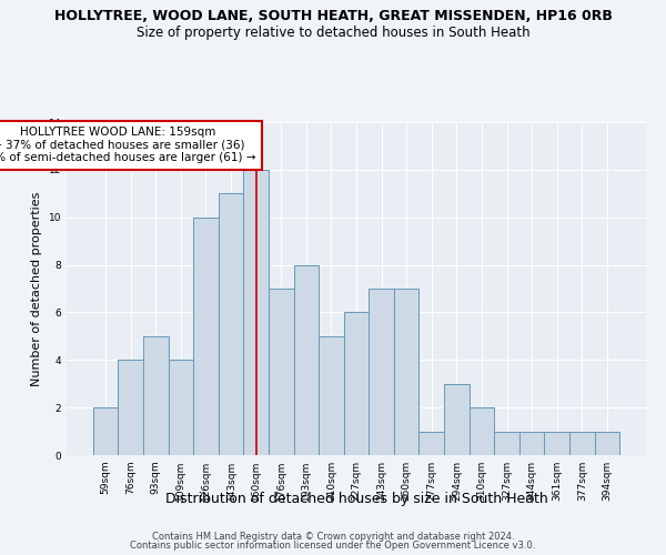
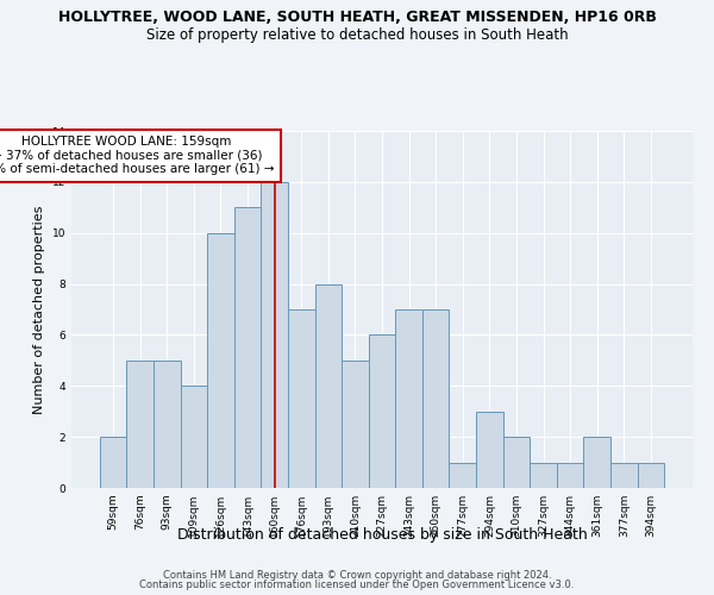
76sqm: 4 -> 5
361sqm: 1 -> 2
